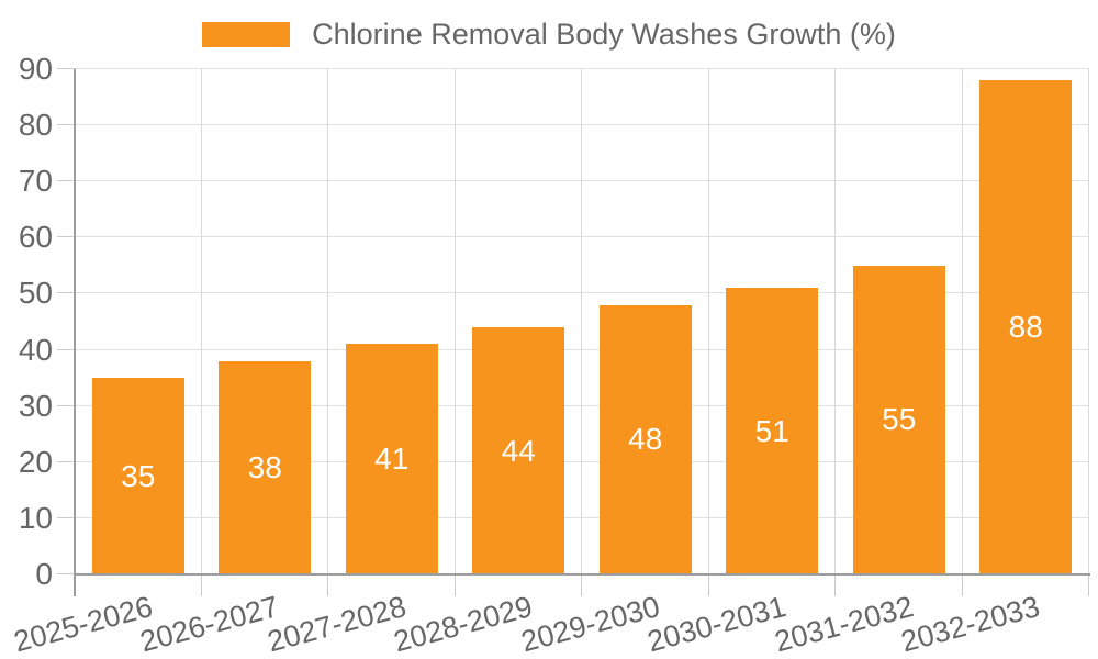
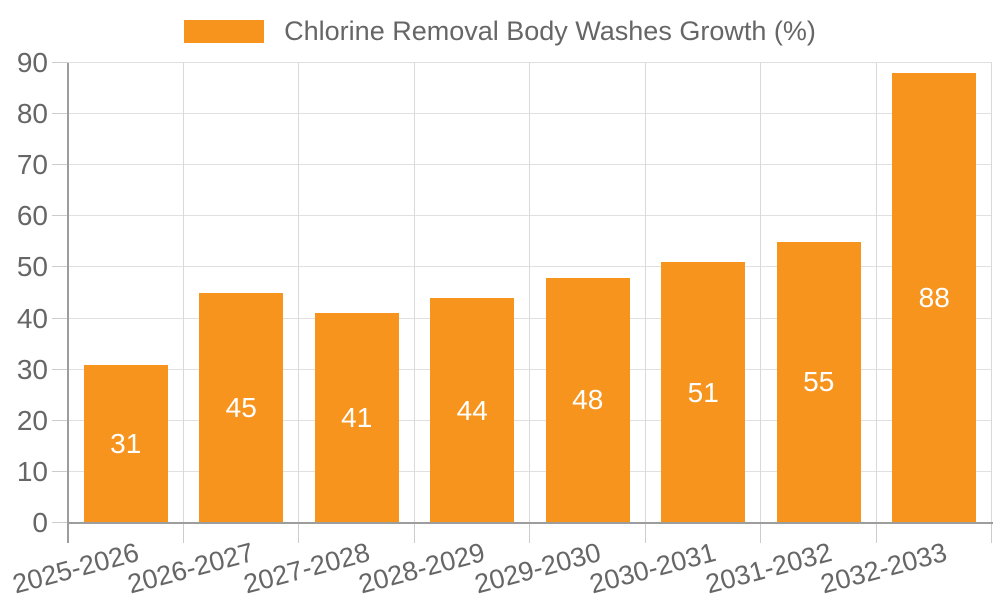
2025-2026: 35 -> 31
2026-2027: 38 -> 45
